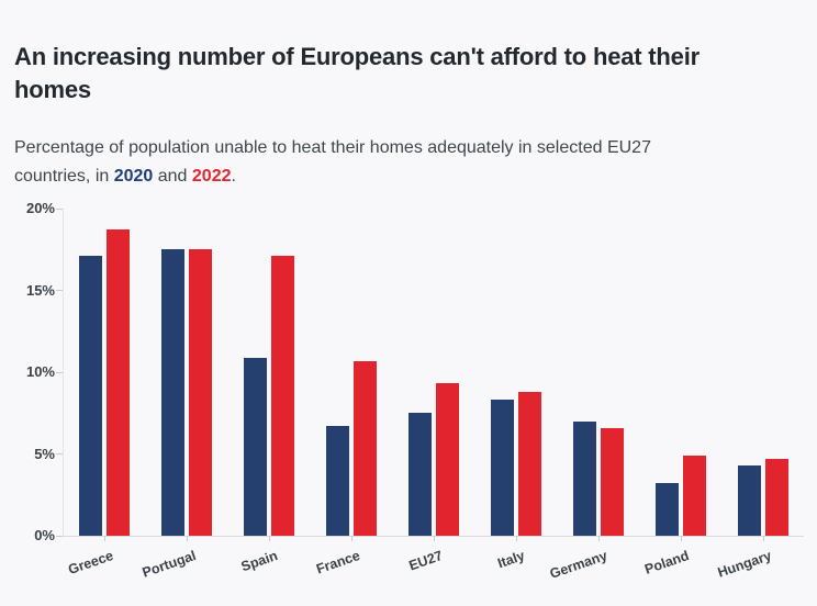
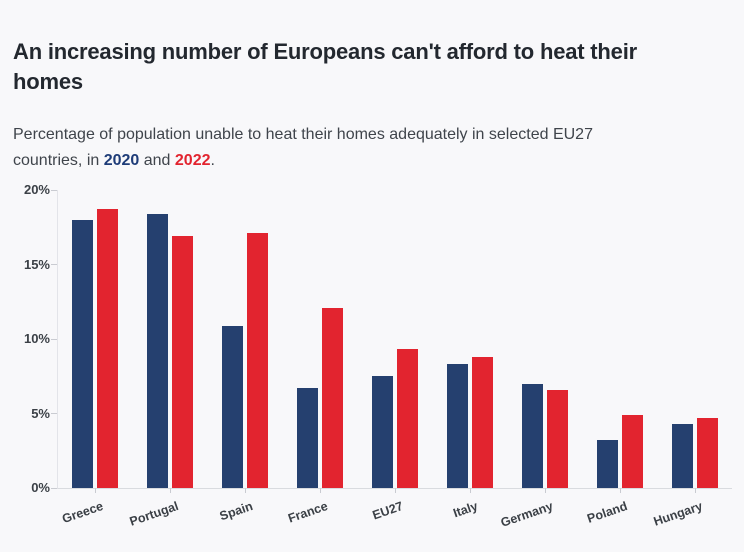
2020/Greece: 17.1% -> 18.0%
2020/Portugal: 17.5% -> 18.4%
2022/Portugal: 17.5% -> 16.9%
2022/France: 10.7% -> 12.1%
